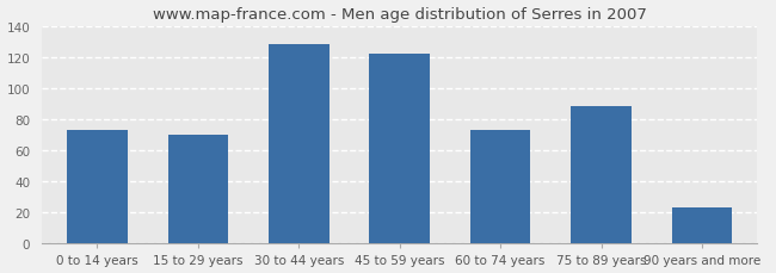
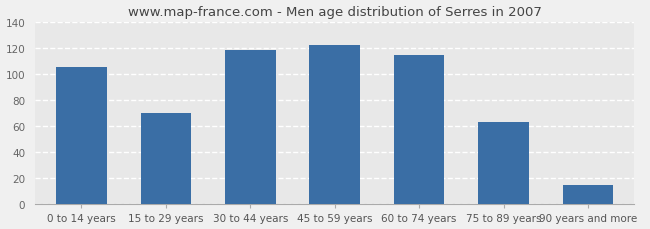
0 to 14 years: 73 -> 105
30 to 44 years: 128 -> 118
60 to 74 years: 73 -> 114
75 to 89 years: 88 -> 63
90 years and more: 23 -> 15
